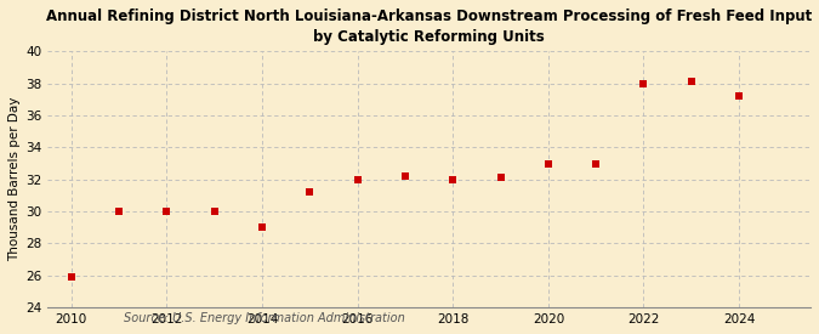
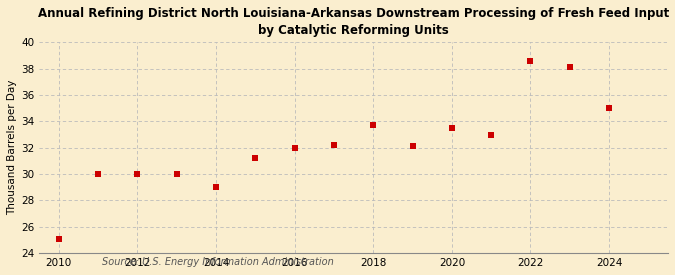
2010: 25.9 -> 25.1
2018: 32.0 -> 33.7
2020: 33.0 -> 33.5
2022: 38.0 -> 38.6
2024: 37.2 -> 35.0
